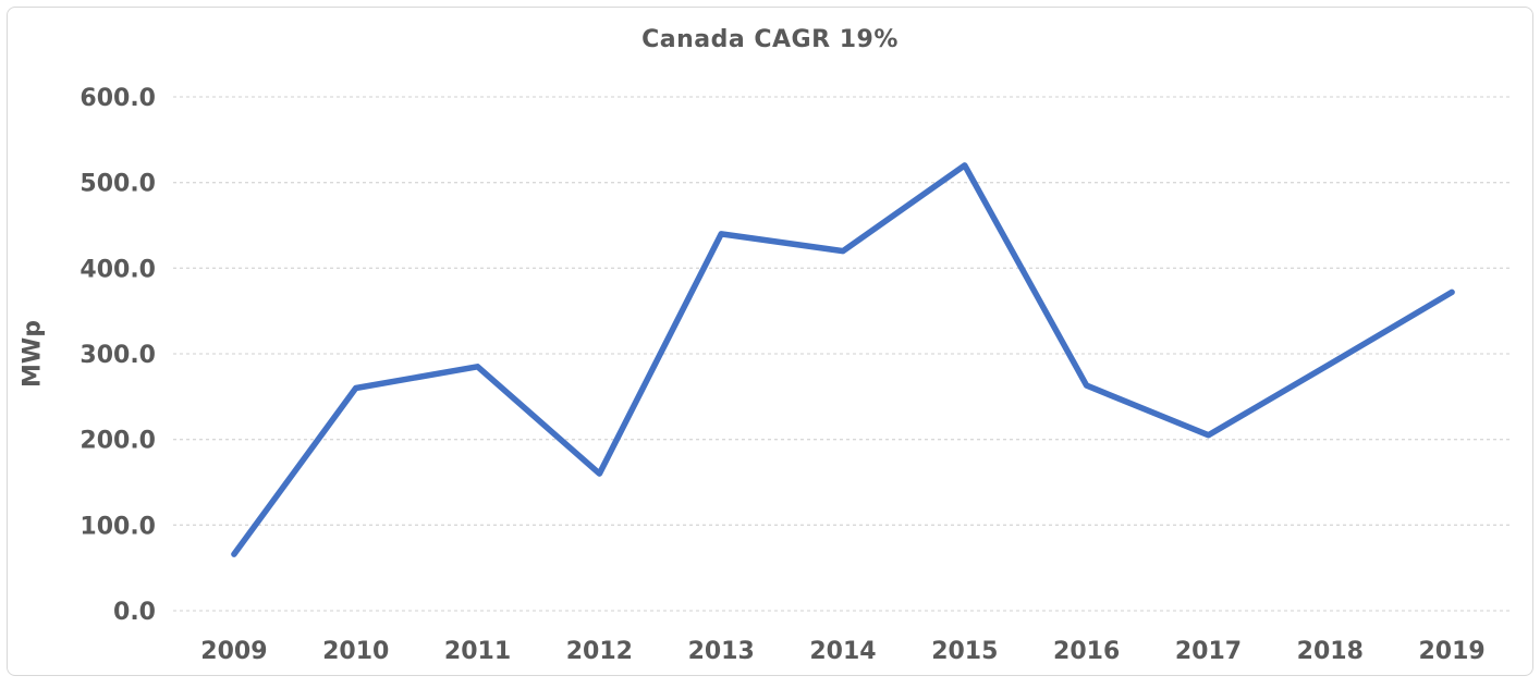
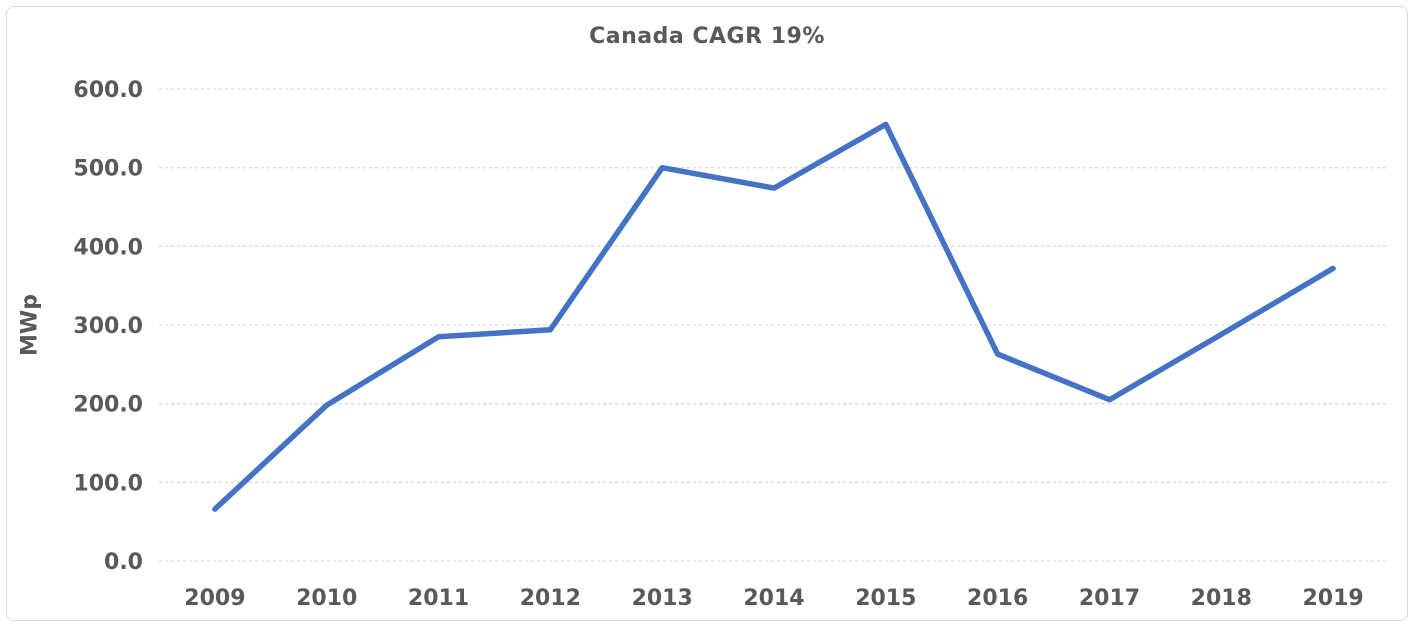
2010: 260 -> 200
2012: 160 -> 290
2013: 440 -> 500
2014: 420 -> 470
2015: 520 -> 560
